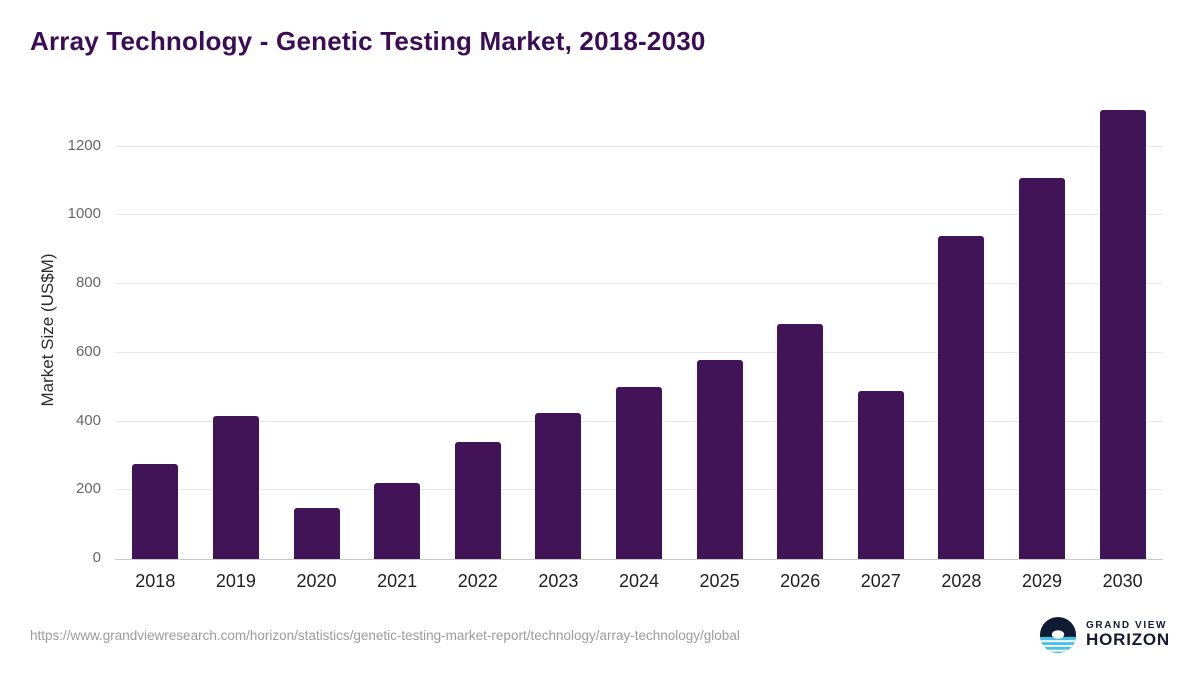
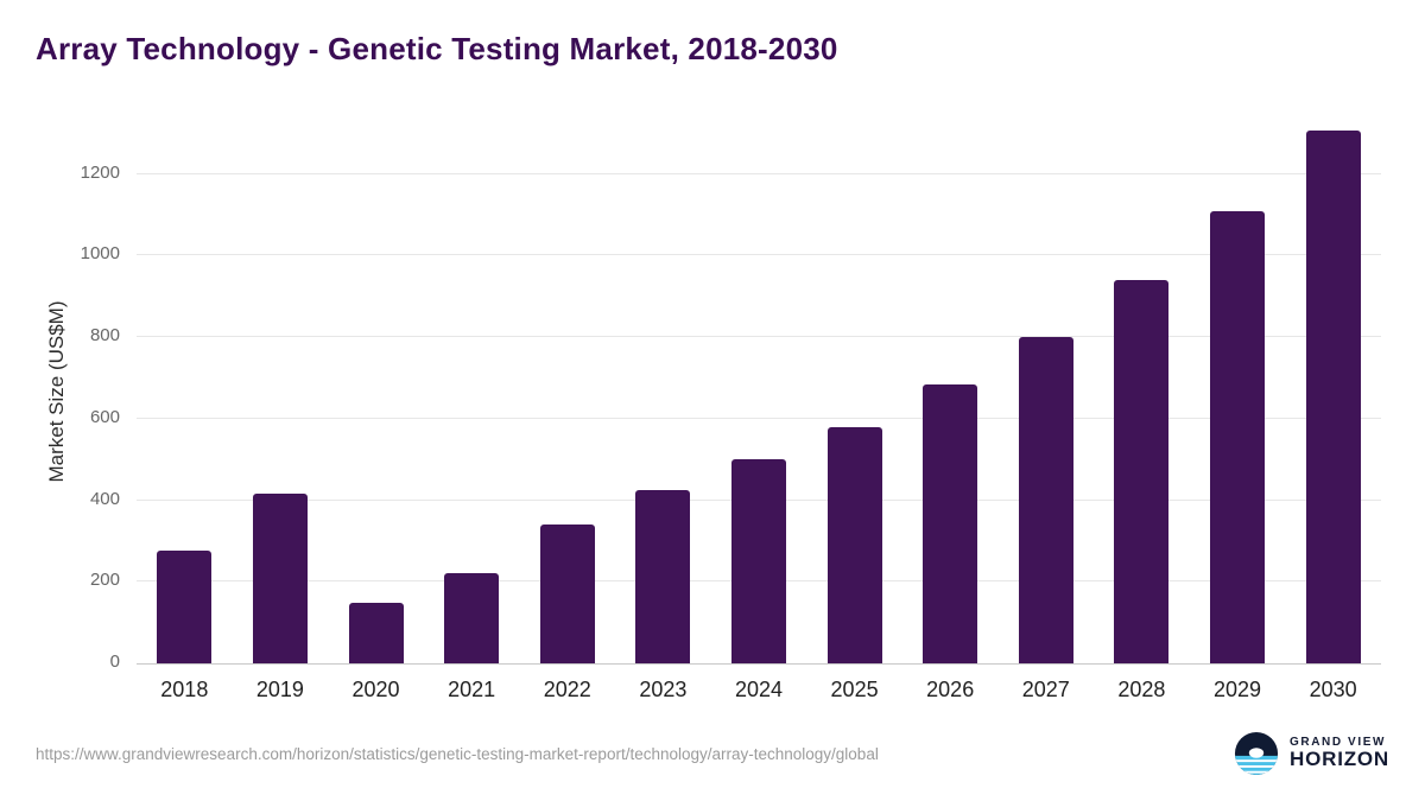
2027: 490 -> 800
